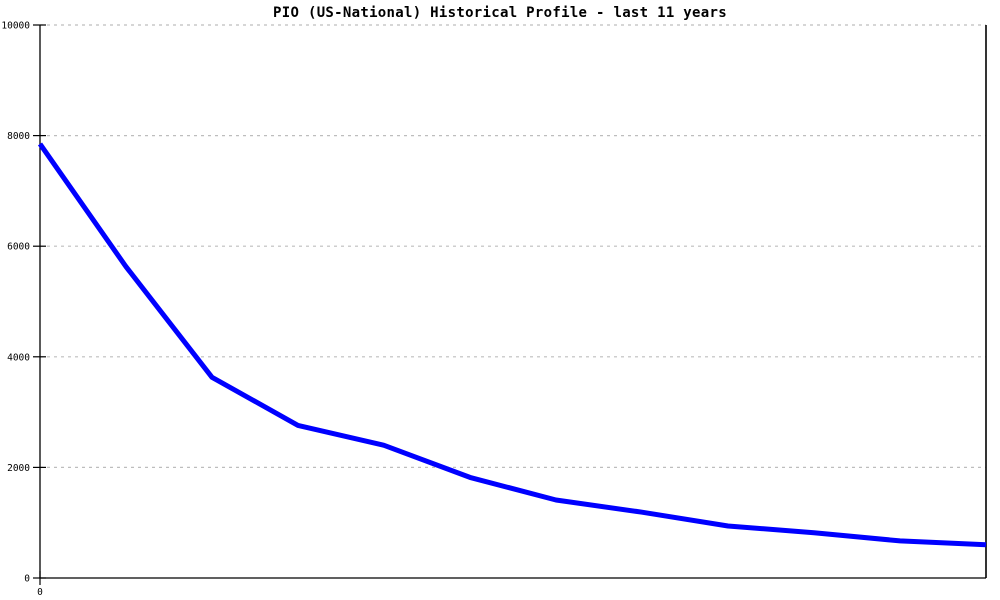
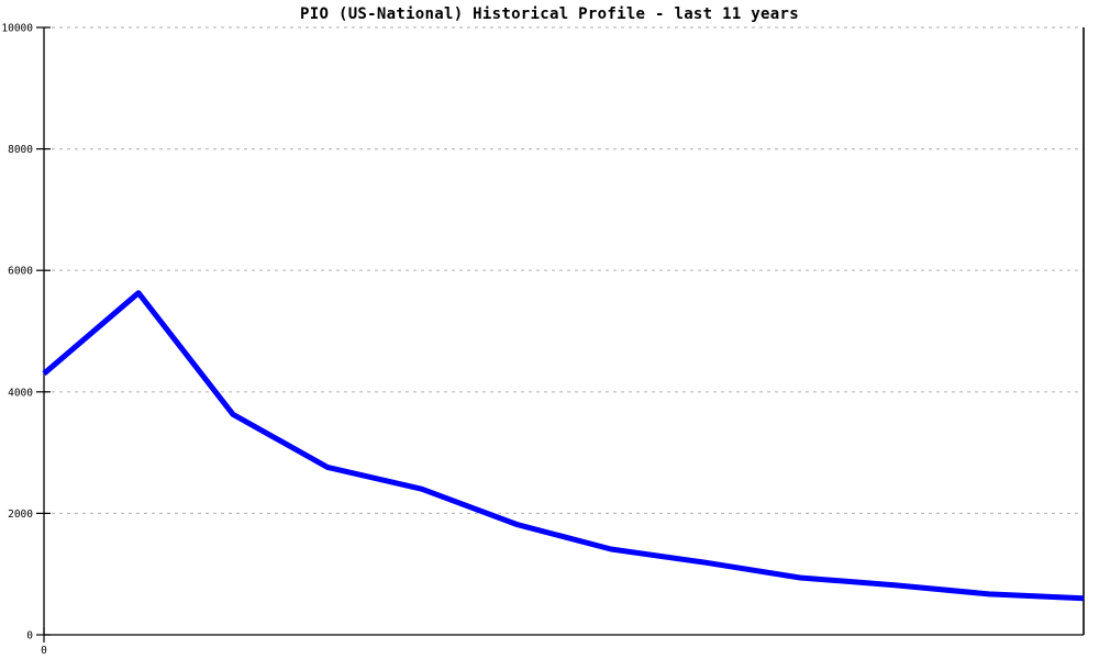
0: 7800 -> 4300
